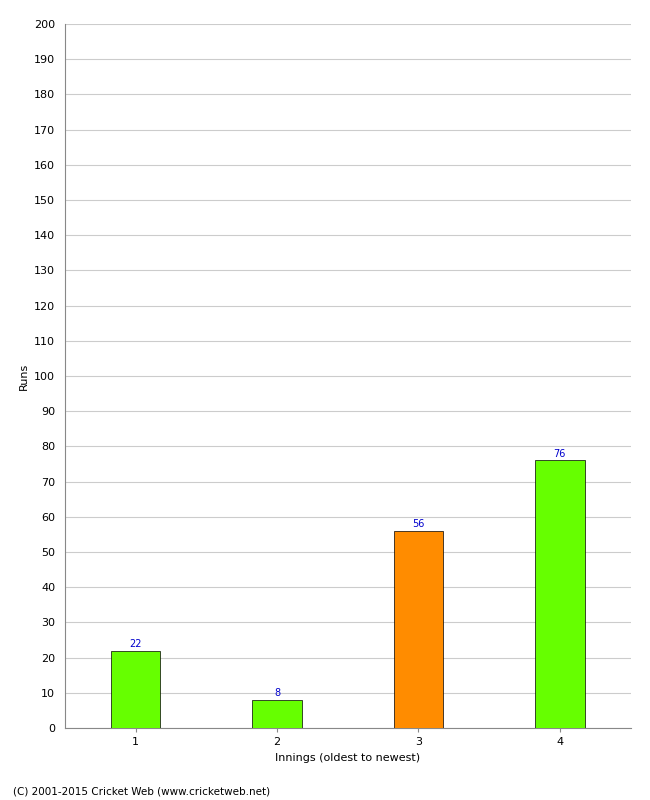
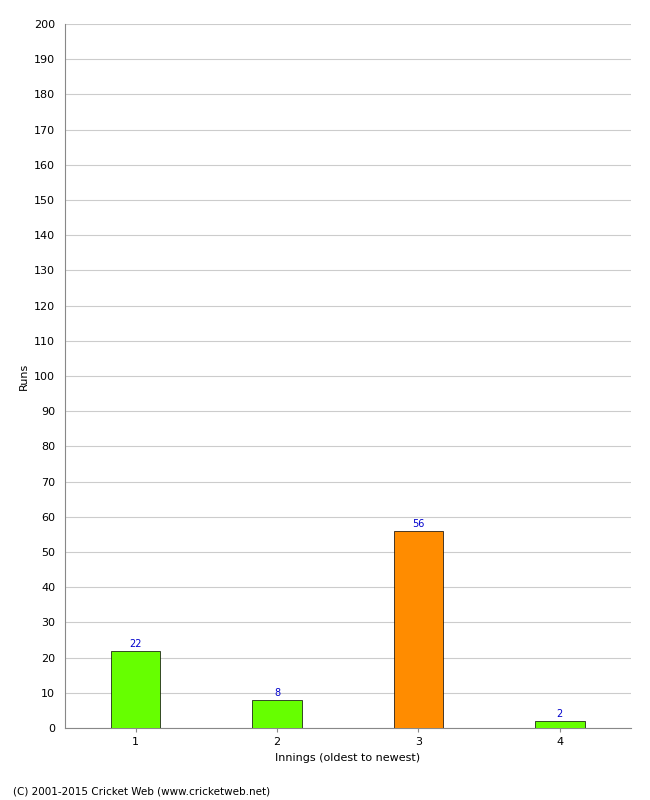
4: 76 -> 2
